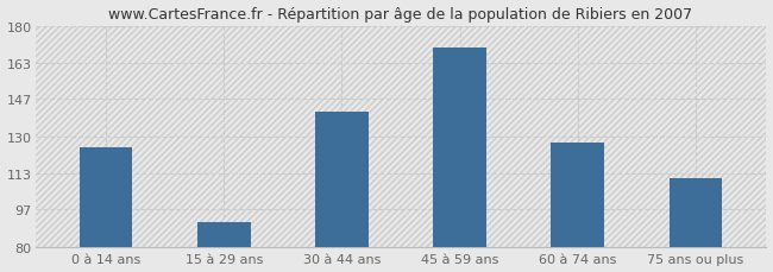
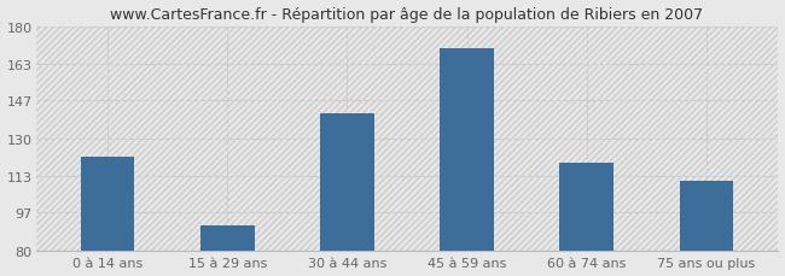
0 à 14 ans: 125 -> 122
60 à 74 ans: 127 -> 119
